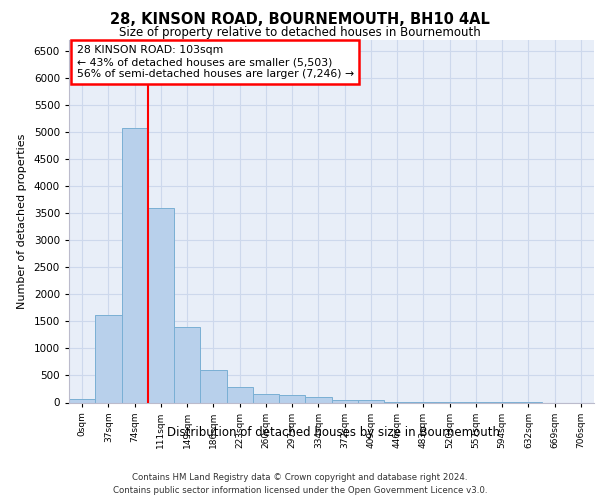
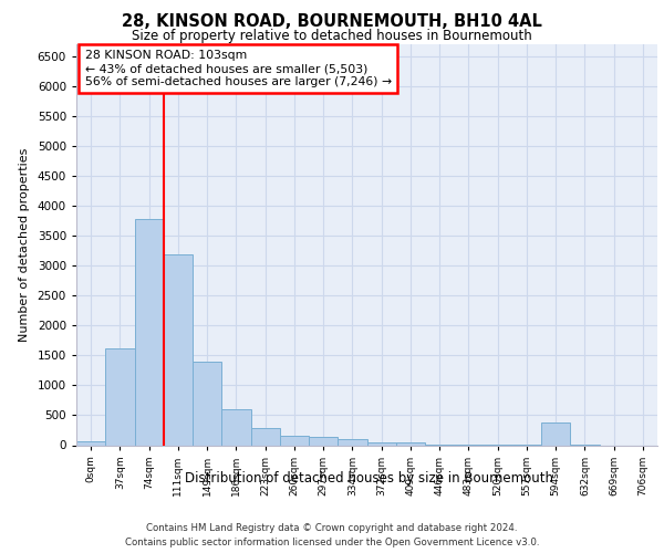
74sqm: 5080 -> 3780
111sqm: 3590 -> 3180
594sqm: 0 -> 380
